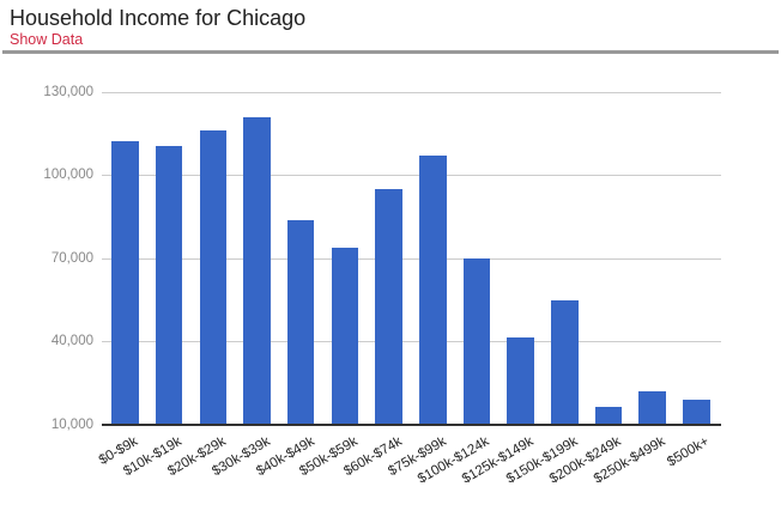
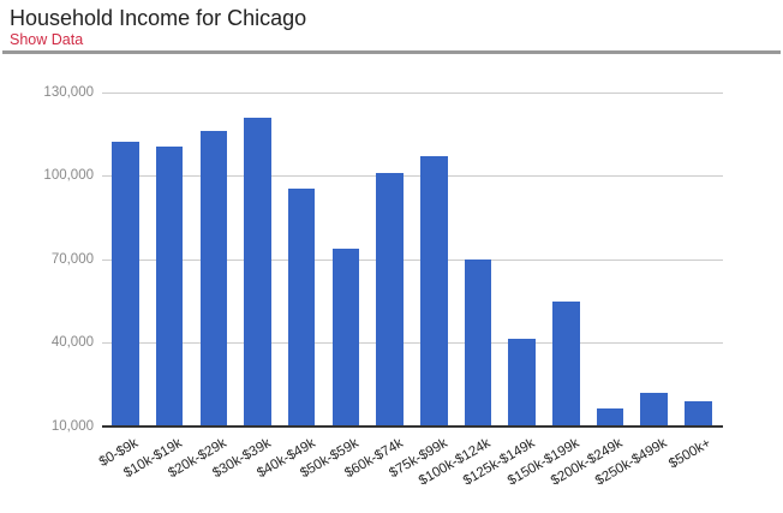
$40k-$49k: 84000 -> 96000
$60k-$74k: 95000 -> 101000
